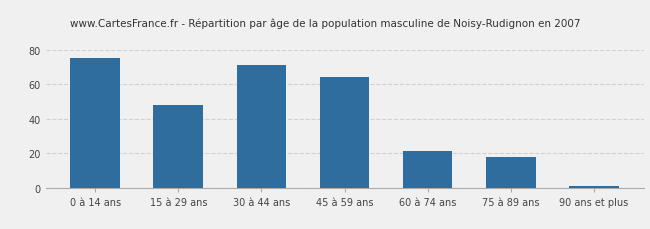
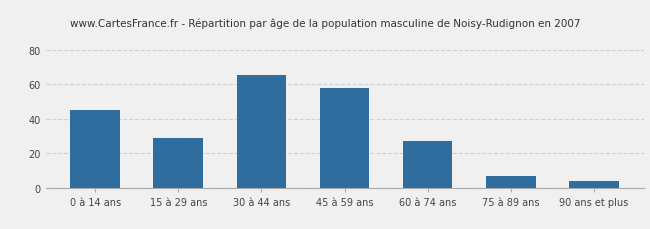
0 à 14 ans: 75 -> 45
15 à 29 ans: 48 -> 29
30 à 44 ans: 71 -> 65
45 à 59 ans: 64 -> 58
60 à 74 ans: 21 -> 27
75 à 89 ans: 18 -> 7
90 ans et plus: 1 -> 4
